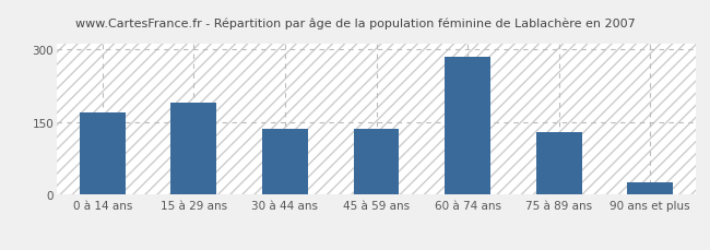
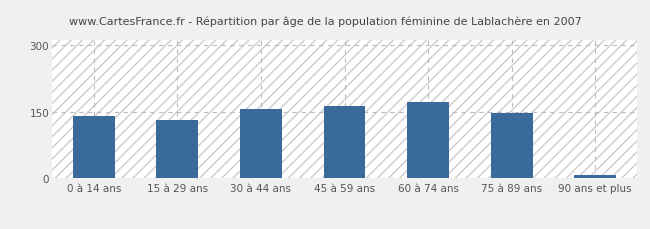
0 à 14 ans: 170 -> 140
15 à 29 ans: 190 -> 132
30 à 44 ans: 135 -> 155
45 à 59 ans: 135 -> 163
60 à 74 ans: 285 -> 172
75 à 89 ans: 130 -> 147
90 ans et plus: 25 -> 8
